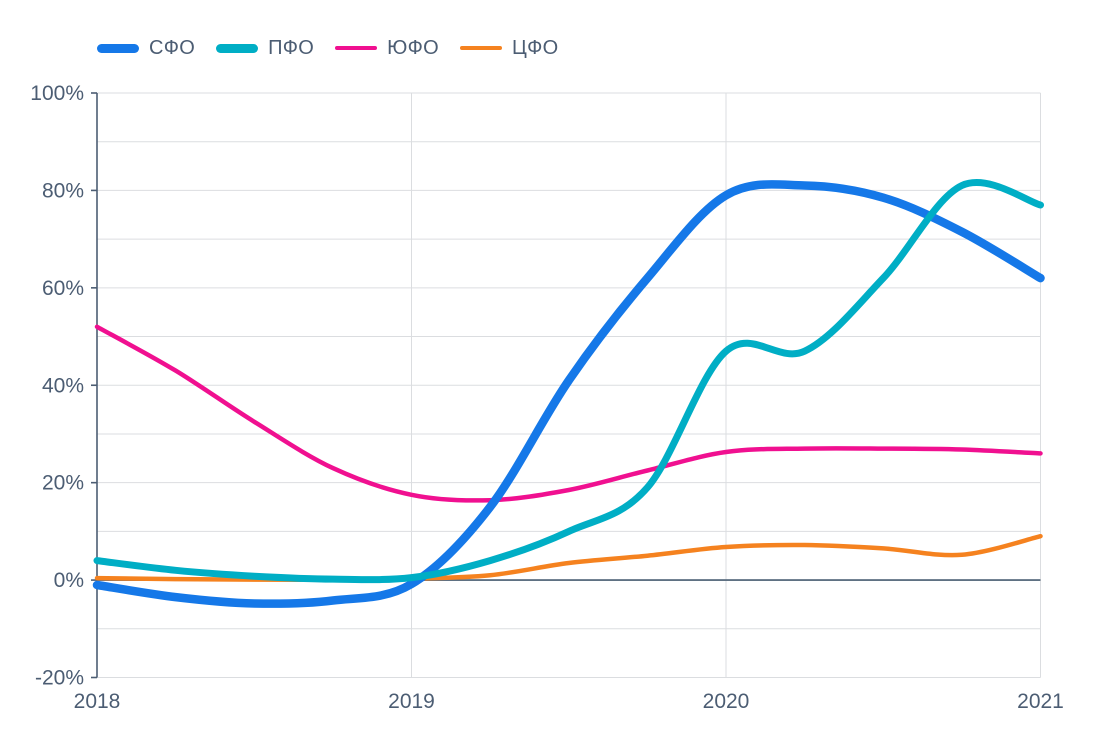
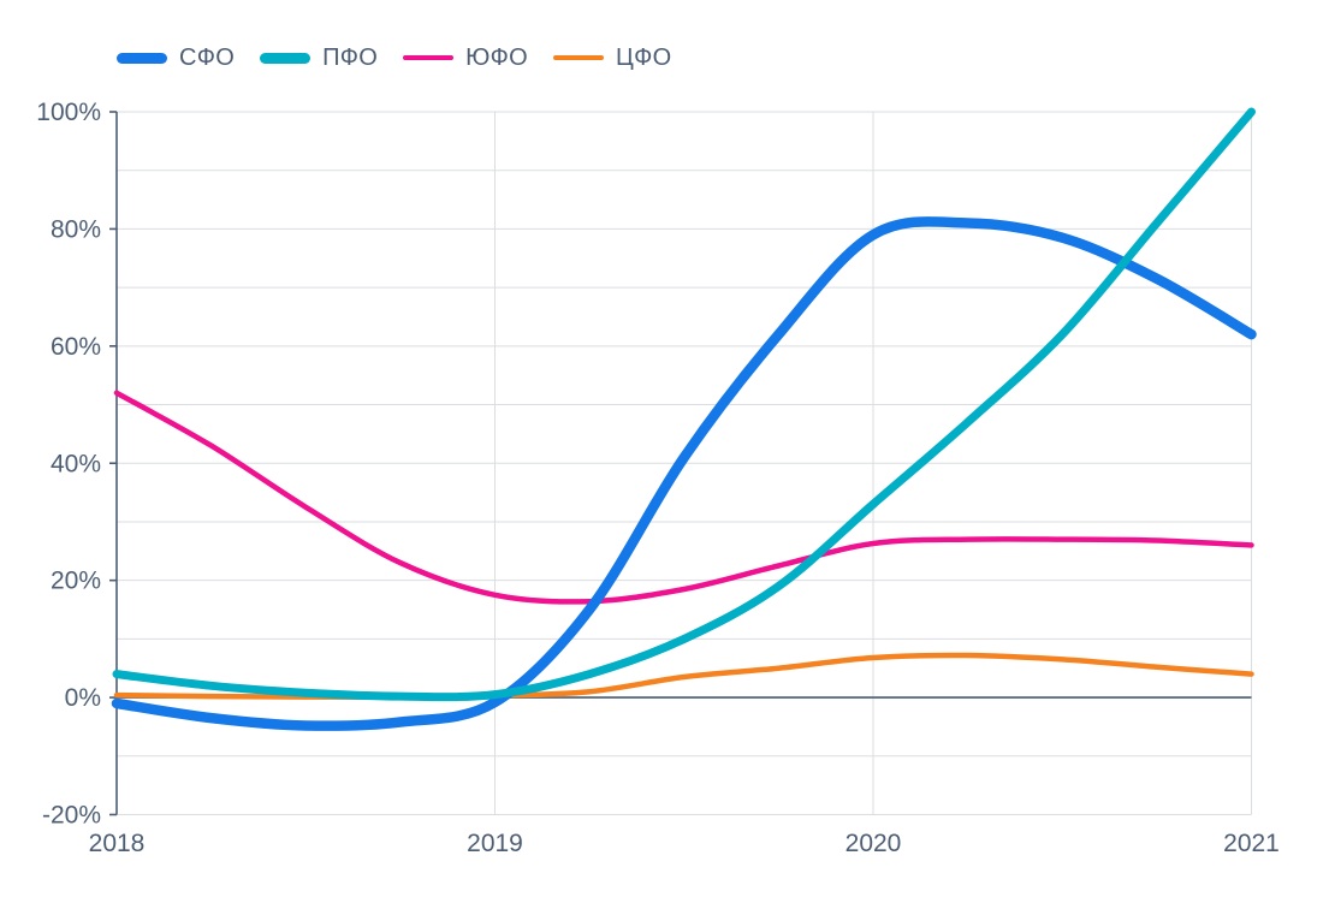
ПФО/2020: 47% -> 33%
ПФО/2021: 77% -> 100%
ЦФО/2021: 9% -> 4%
